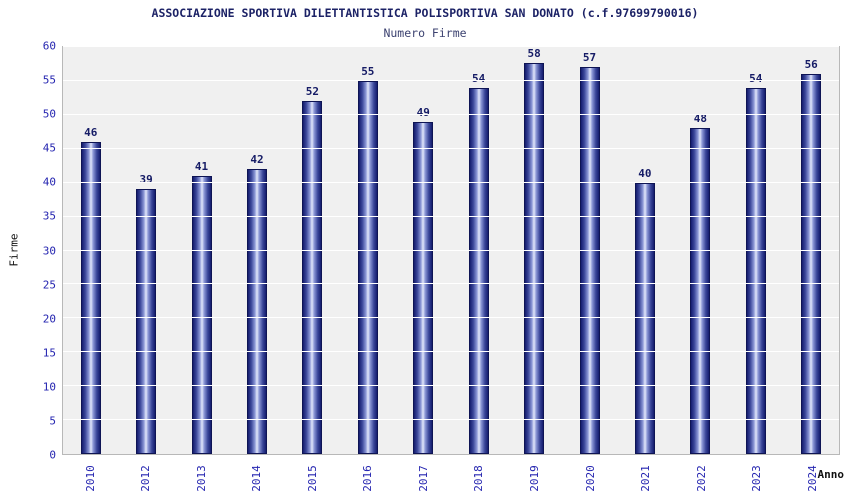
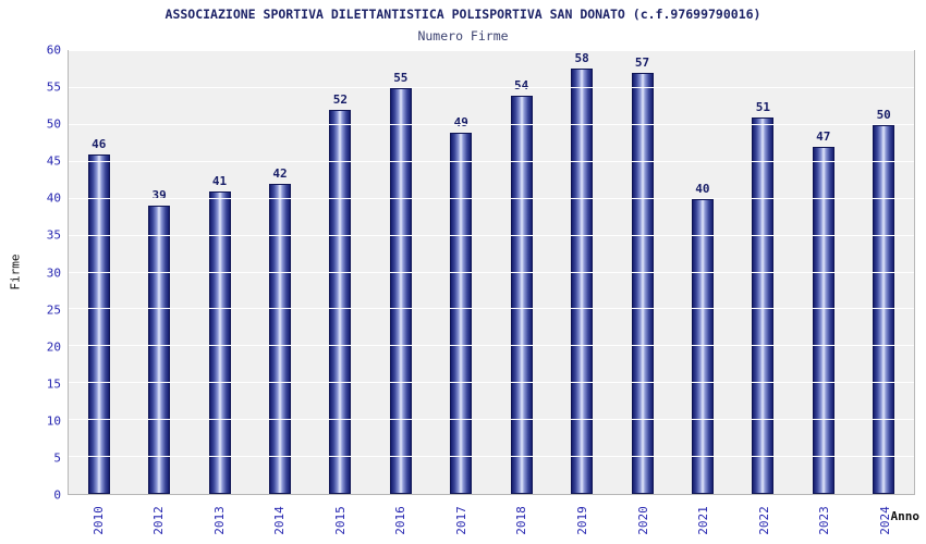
2022: 48 -> 51
2023: 54 -> 47
2024: 56 -> 50
